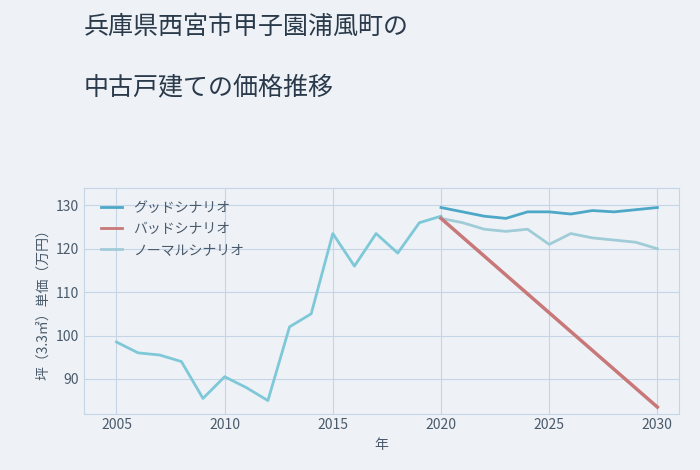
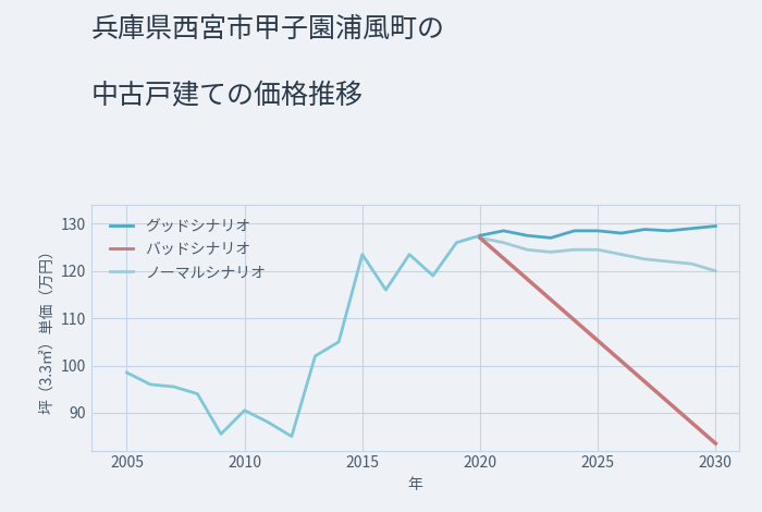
グッドシナリオ/2020: 129.5 -> 127.5
ノーマルシナリオ/2025: 121.0 -> 124.5
